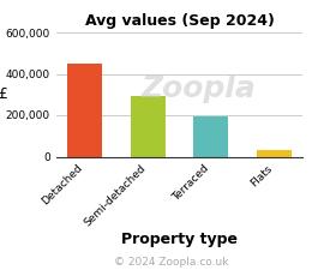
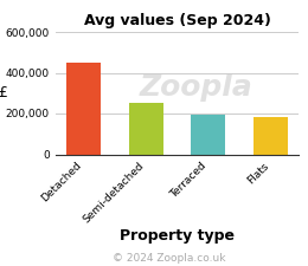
Semi-detached: 290,000 -> 250,000
Flats: 30,000 -> 180,000
